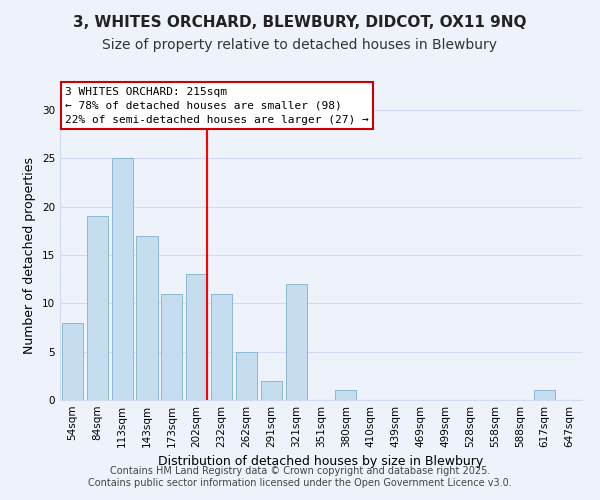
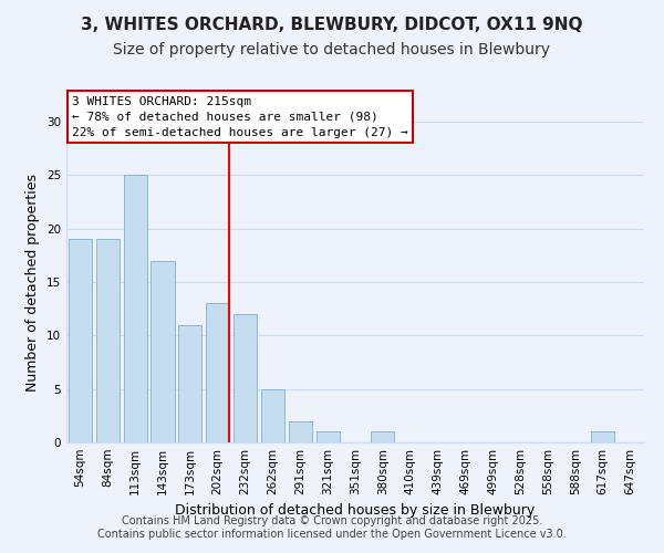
54sqm: 8 -> 19
232sqm: 11 -> 12
321sqm: 12 -> 1
